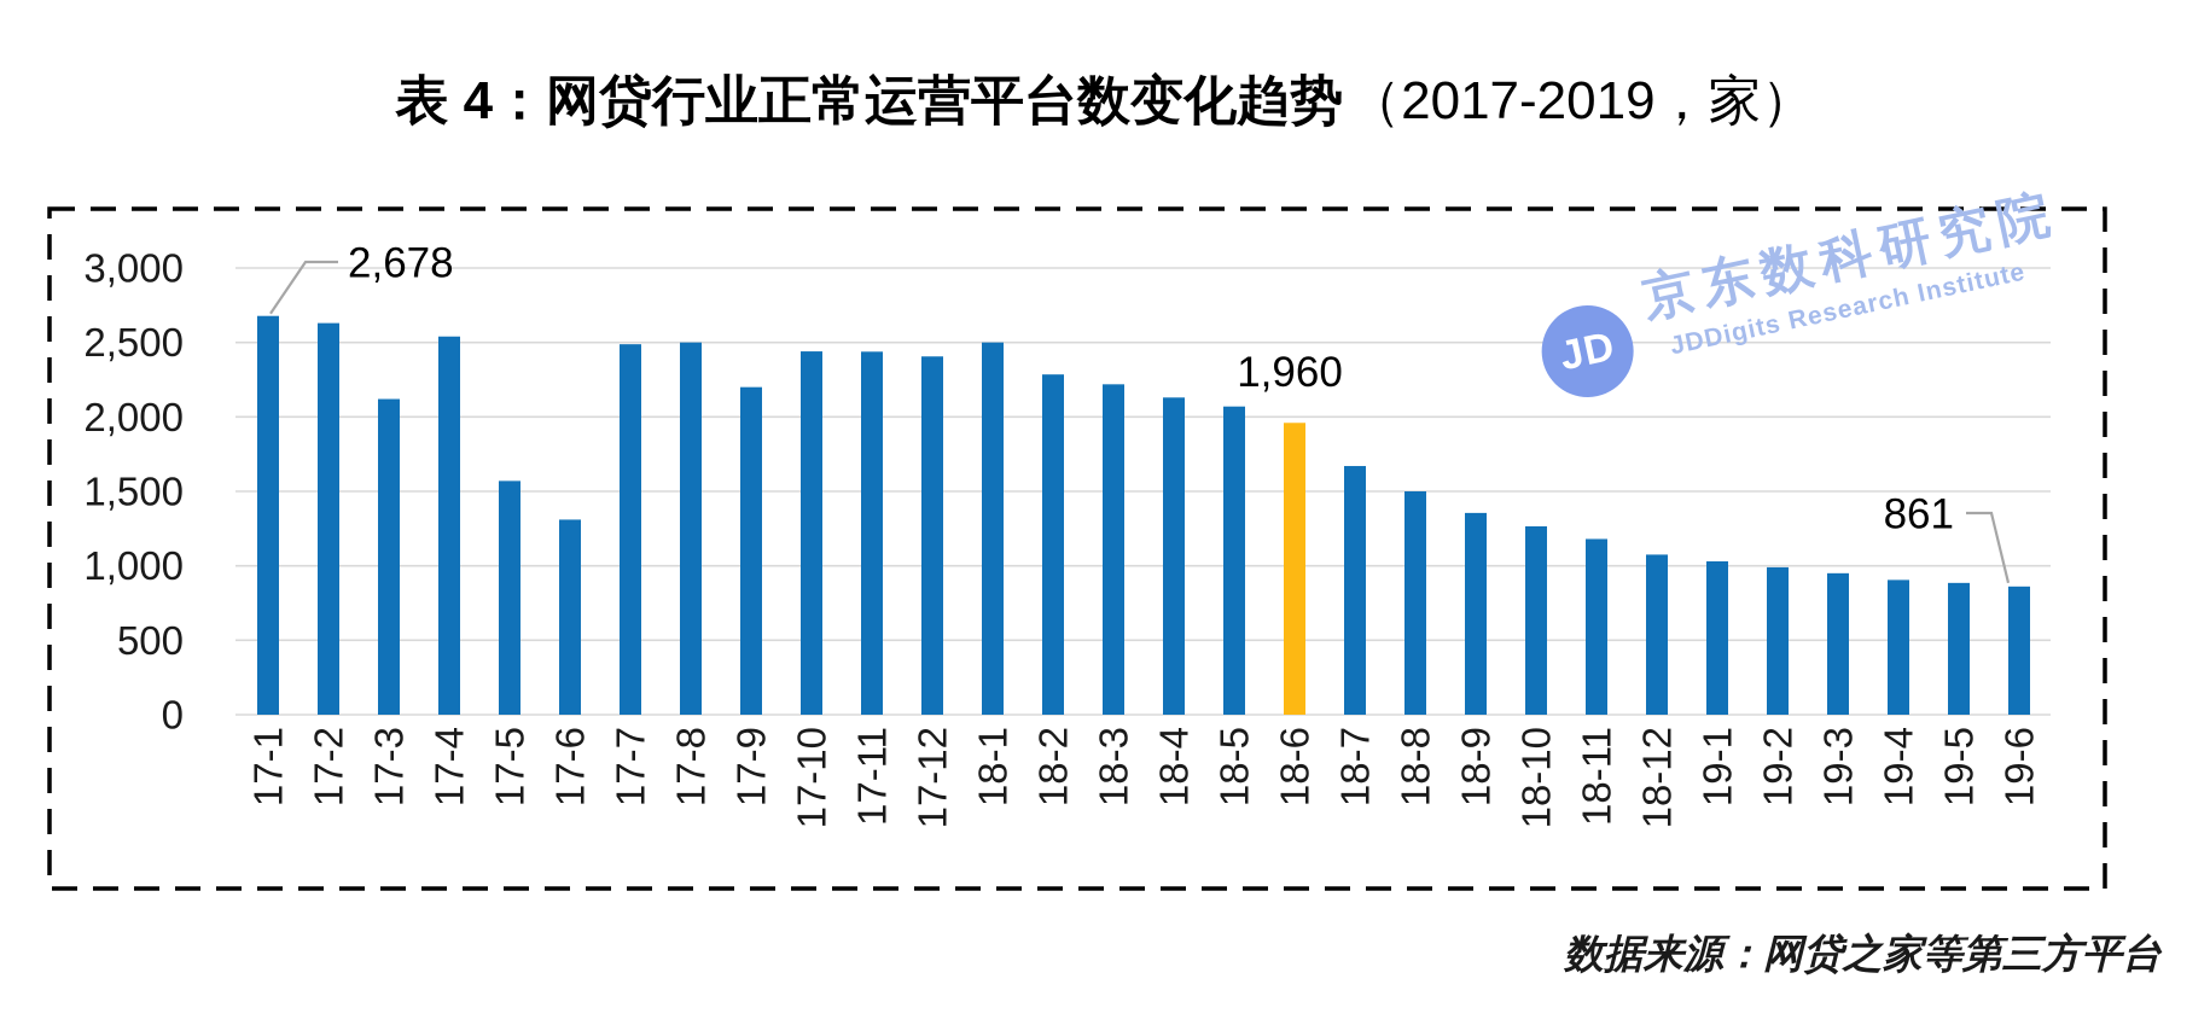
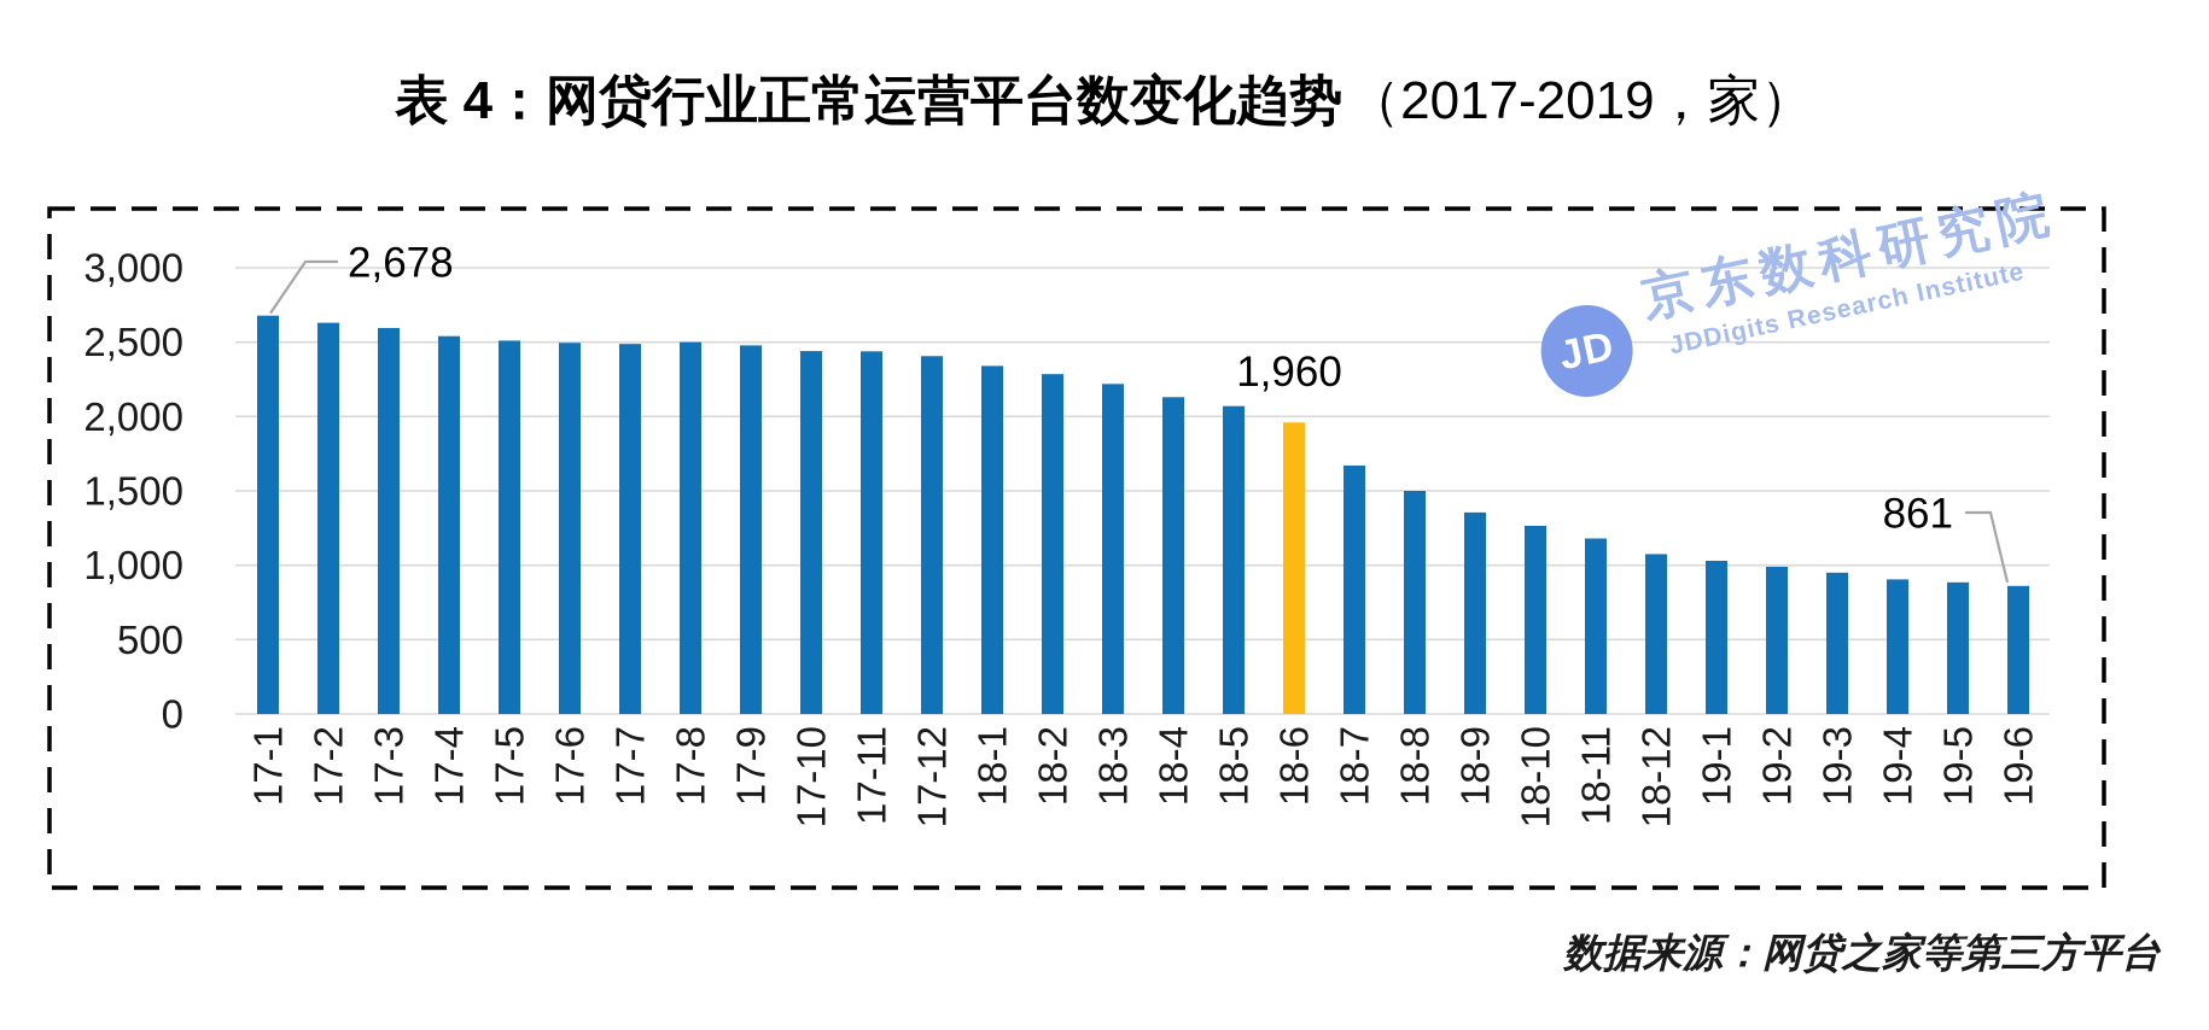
17-3: 2120 -> 2600
17-5: 1570 -> 2510
17-6: 1310 -> 2500
17-9: 2200 -> 2480
18-1: 2500 -> 2340
